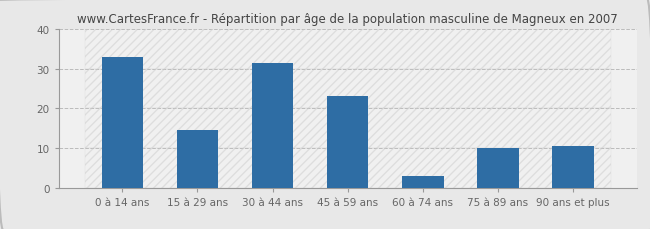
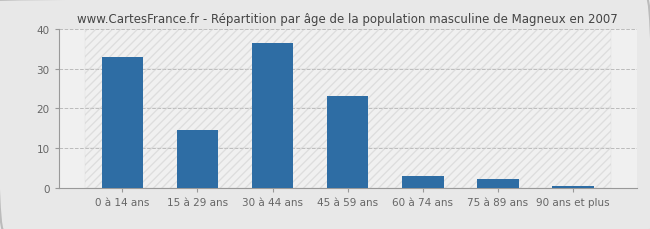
30 à 44 ans: 31.5 -> 36.5
75 à 89 ans: 10.0 -> 2.2
90 ans et plus: 10.5 -> 0.3
